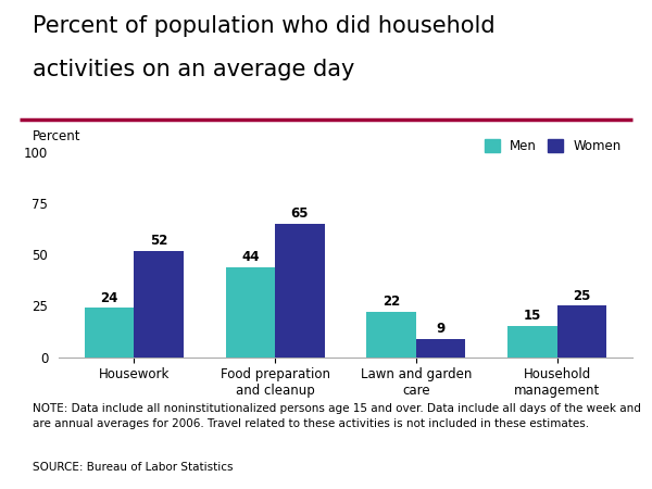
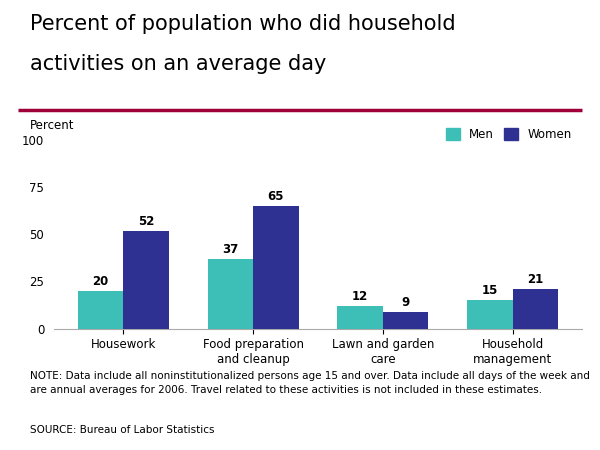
Men/Housework: 24 -> 20
Men/Food preparation and cleanup: 44 -> 37
Men/Lawn and garden care: 22 -> 12
Women/Household management: 25 -> 21
